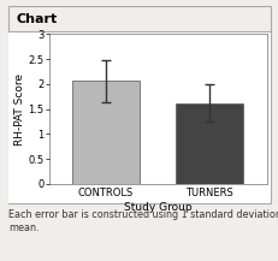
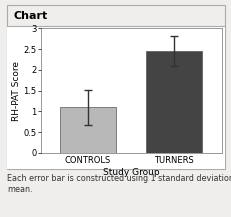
CONTROLS: 2.06 -> 1.10
TURNERS: 1.62 -> 2.45
